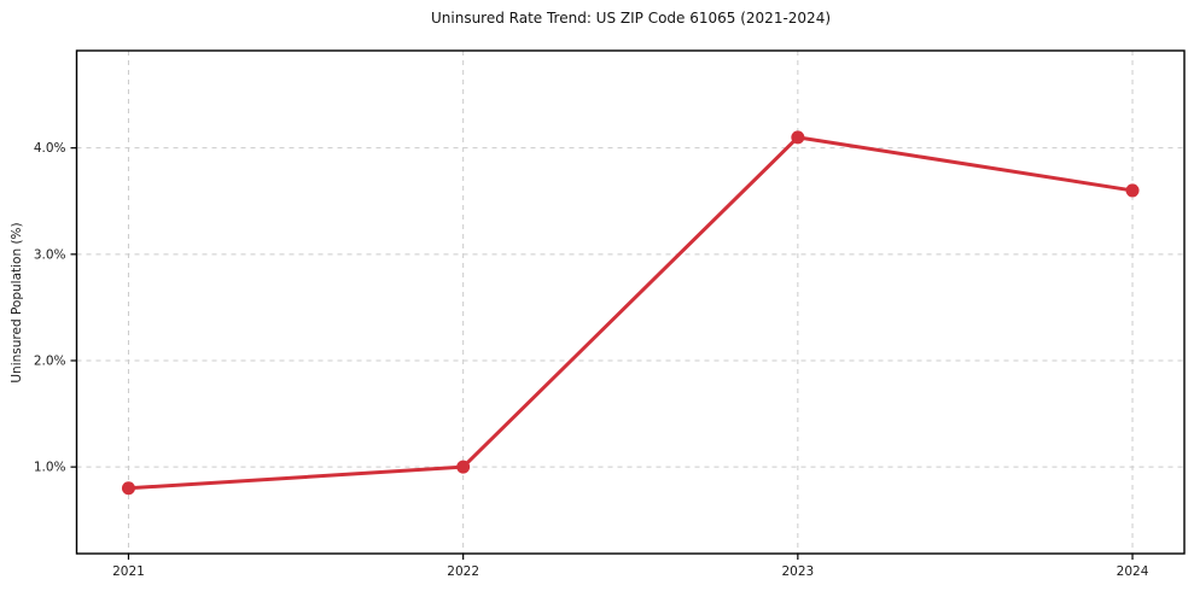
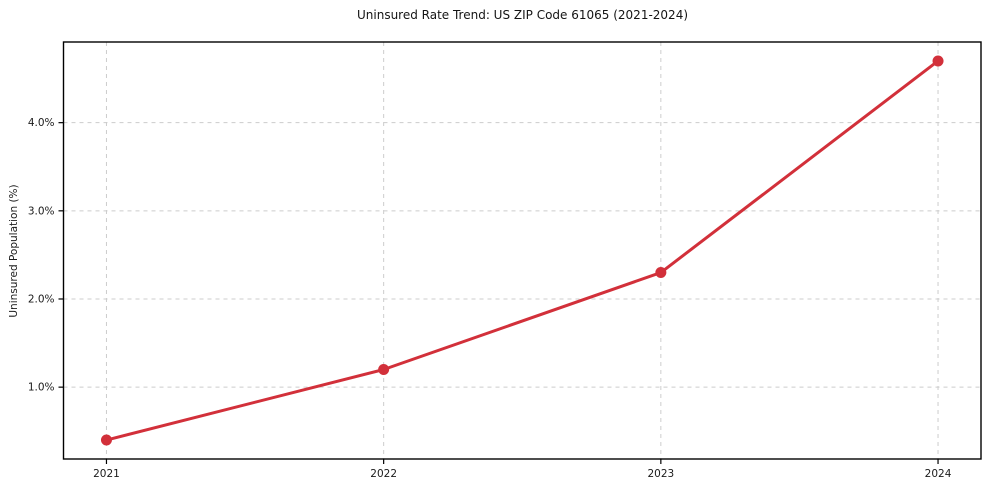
2021: 0.8% -> 0.4%
2022: 1.0% -> 1.2%
2023: 4.1% -> 2.3%
2024: 3.6% -> 4.7%
